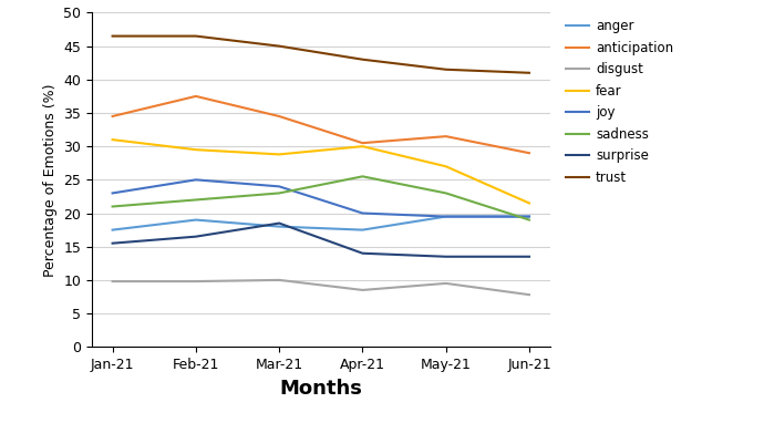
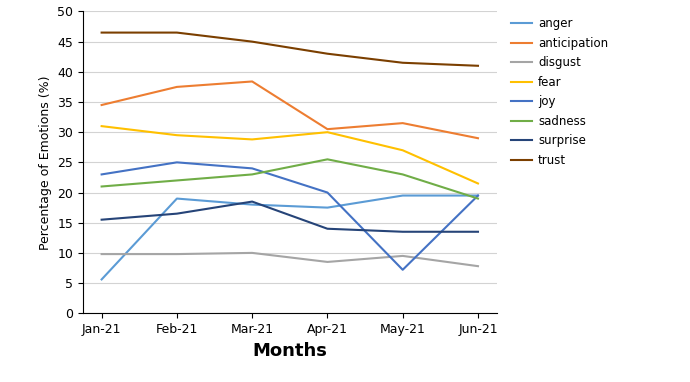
anger/Jan-21: 17.5 -> 5.6
anticipation/Mar-21: 34.5 -> 38.4
joy/May-21: 19.5 -> 7.2
